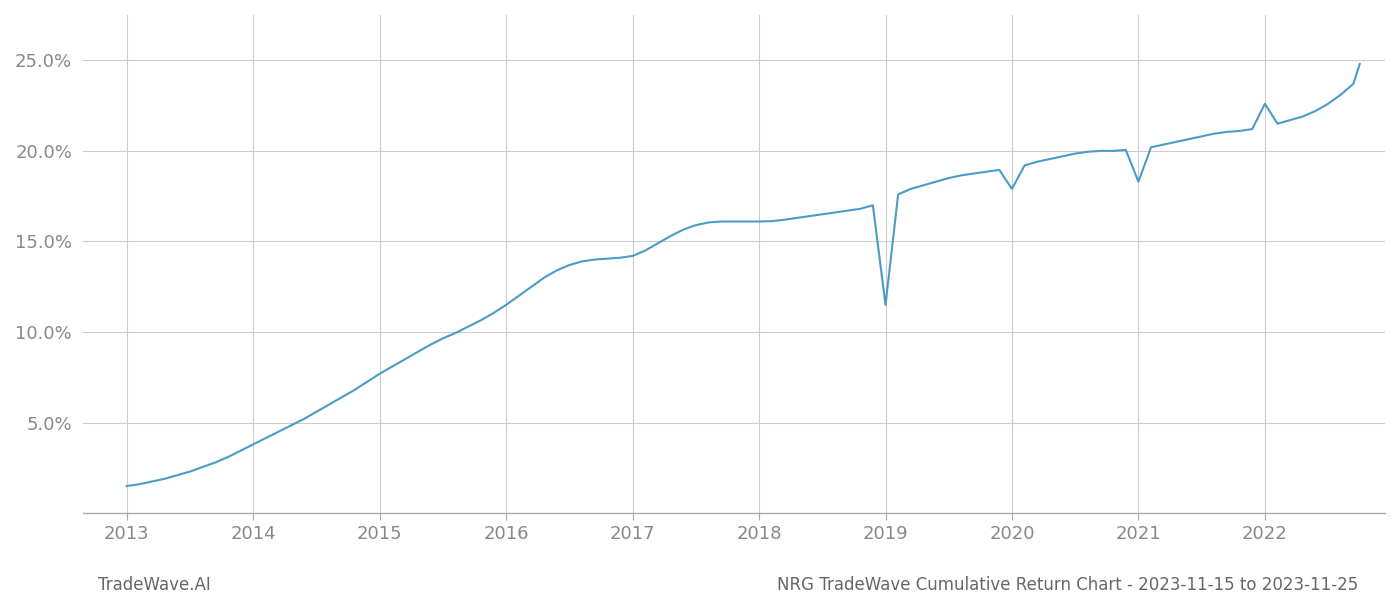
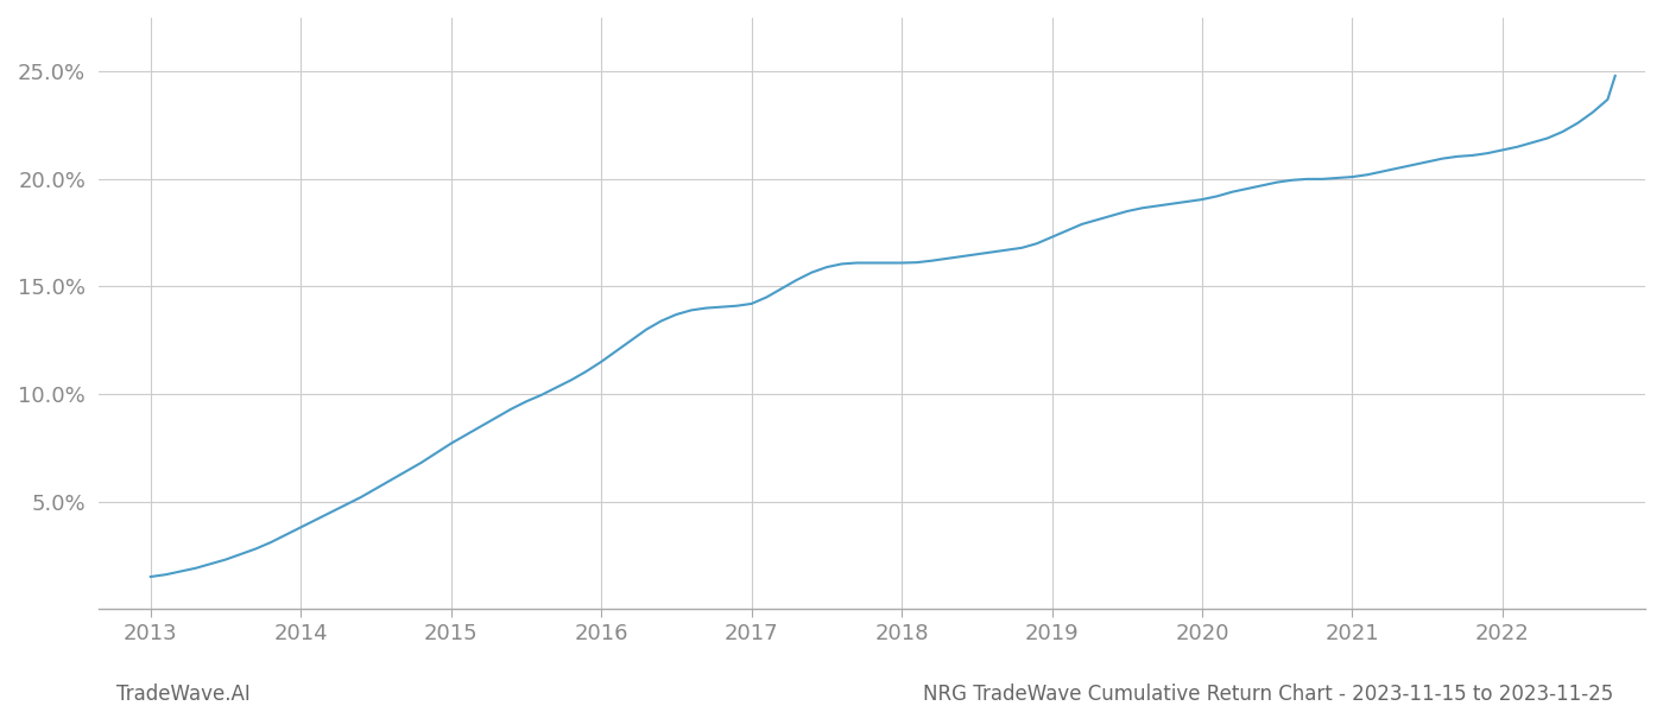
2019: 11.5% -> 17.3%
2020: 17.9% -> 19.1%
2021: 18.3% -> 20.1%
2022: 22.6% -> 21.4%
